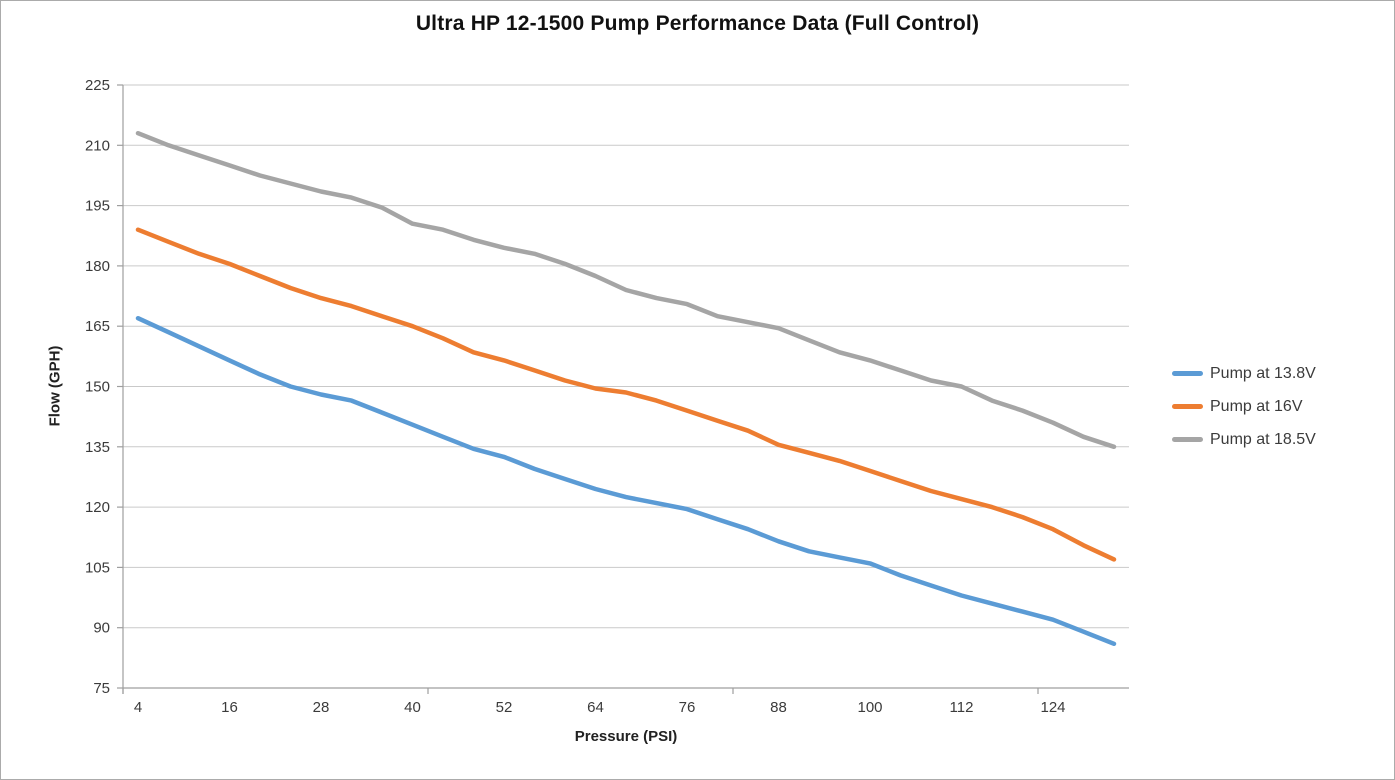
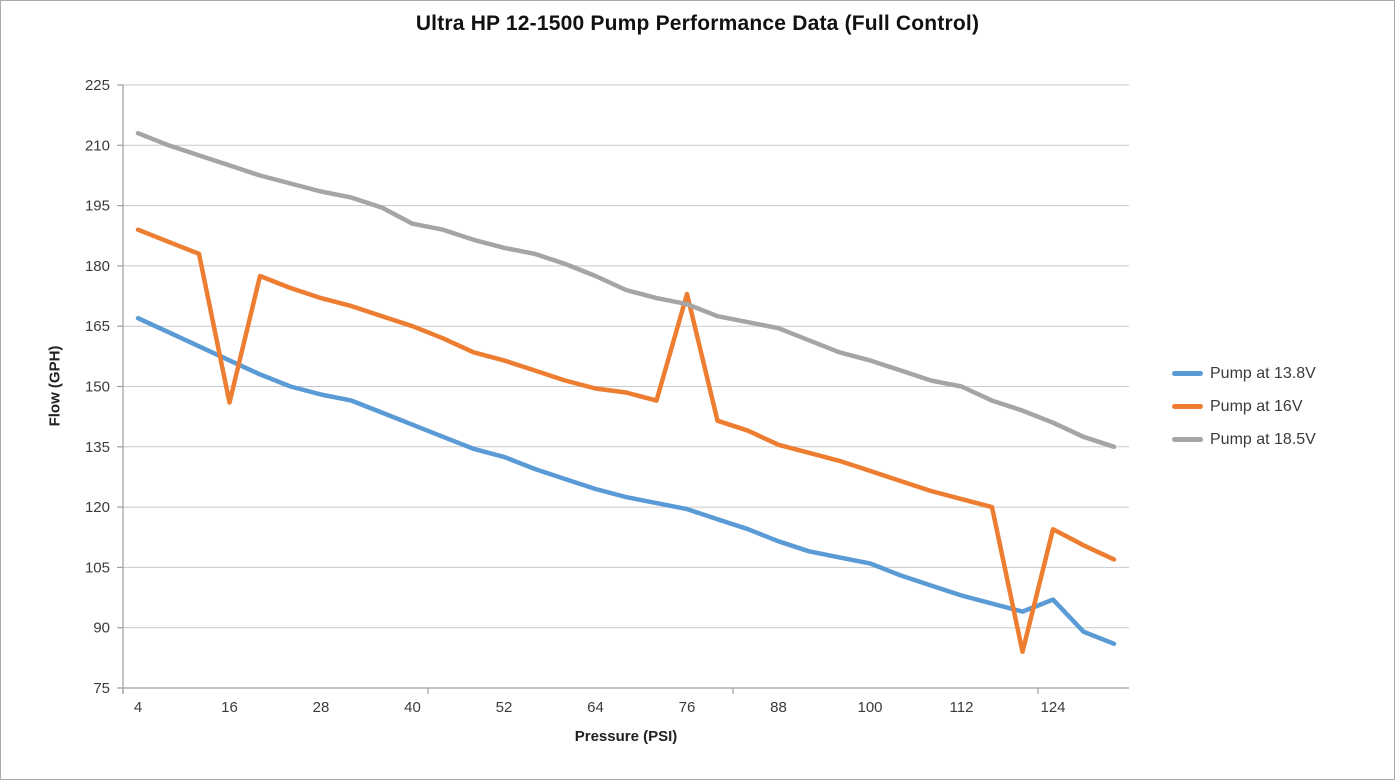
Pump at 16V/16: 180 -> 146
Pump at 16V/76: 144 -> 173
Pump at 16V/120: 118 -> 84
Pump at 13.8V/124: 92 -> 97
